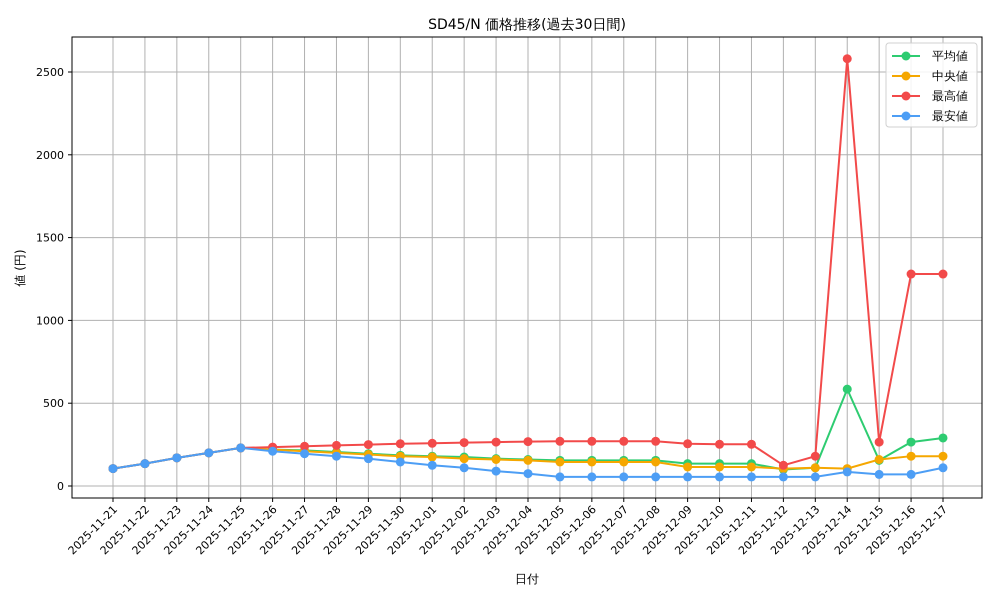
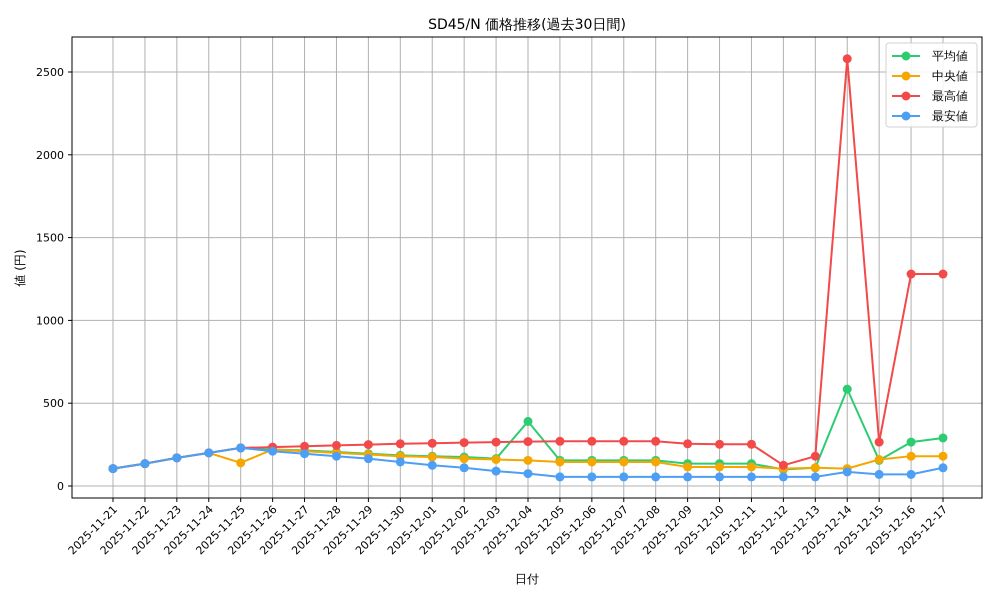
中央値/2025-11-25: 230 -> 140
平均値/2025-12-04: 160 -> 390
